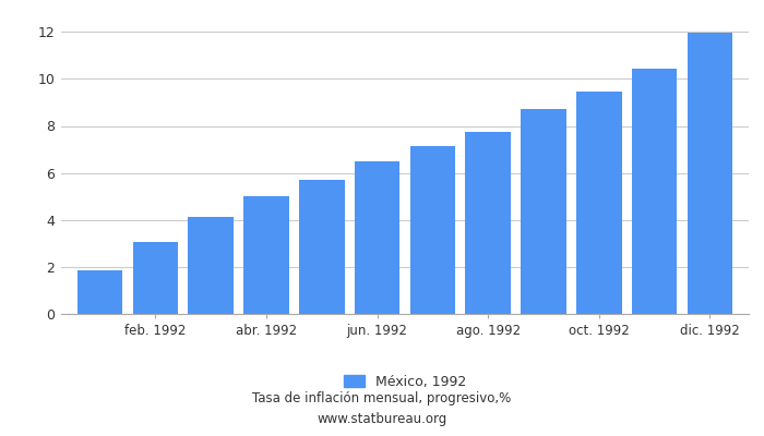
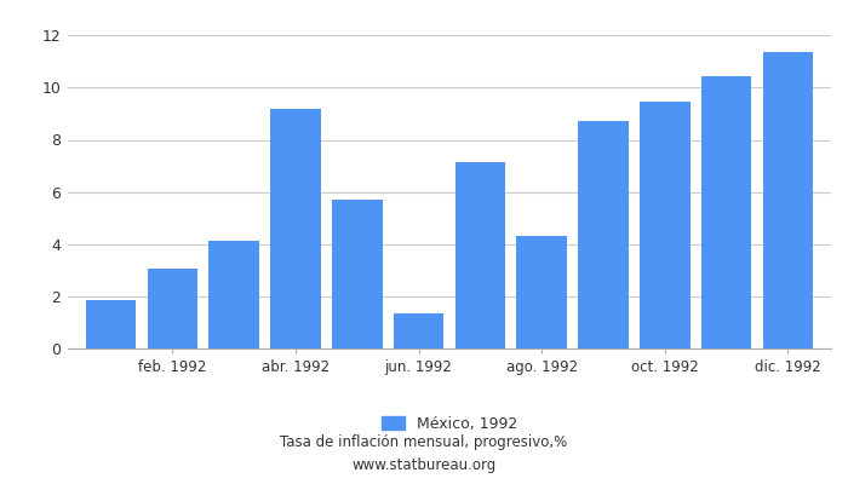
abr. 1992: 5.02 -> 9.20
jun. 1992: 6.48 -> 1.35
ago. 1992: 7.75 -> 4.30
dic. 1992: 11.95 -> 11.35
